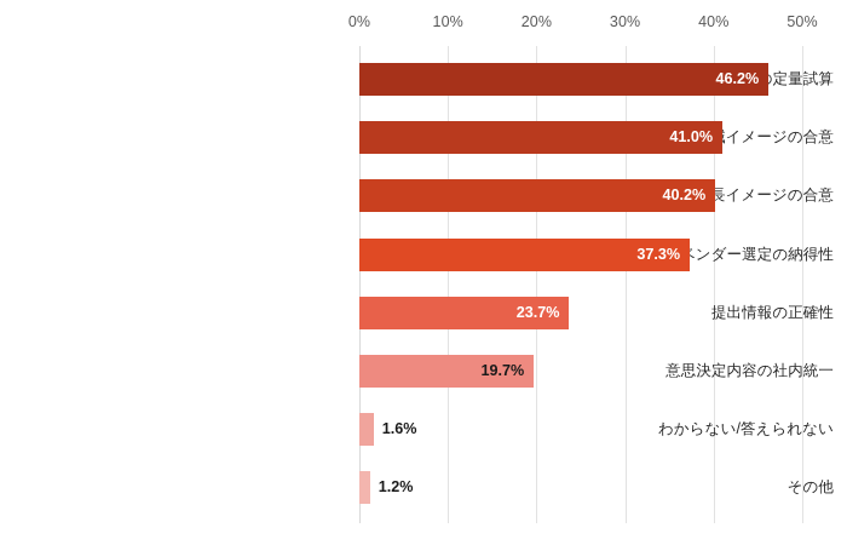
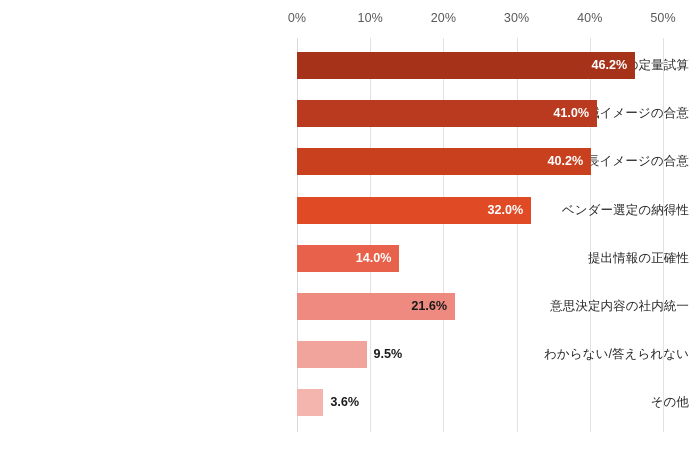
ベンダー選定の納得性: 37.3% -> 32.0%
提出情報の正確性: 23.7% -> 14.0%
意思決定内容の社内統一: 19.7% -> 21.6%
わからない/答えられない: 1.6% -> 9.5%
その他: 1.2% -> 3.6%
